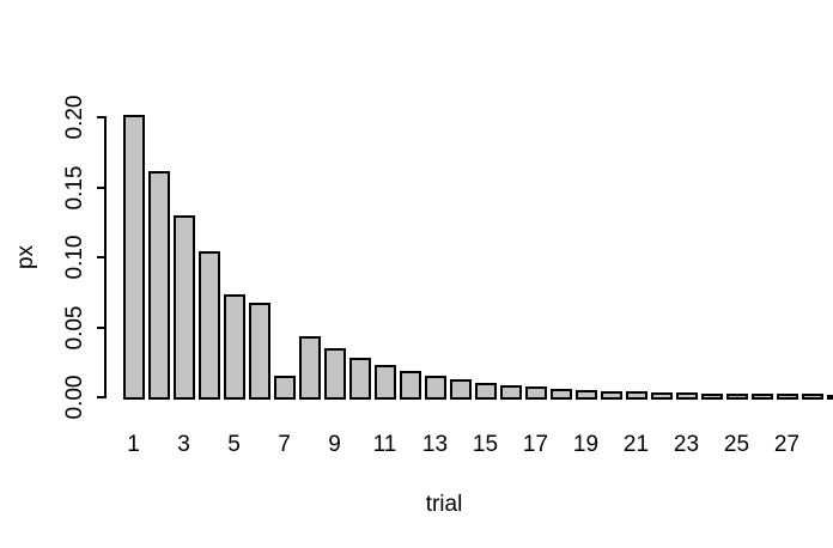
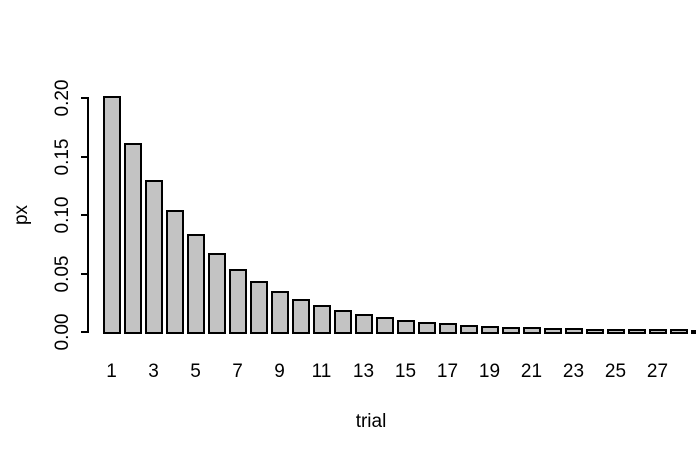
5: 0.072 -> 0.082
7: 0.014 -> 0.052
